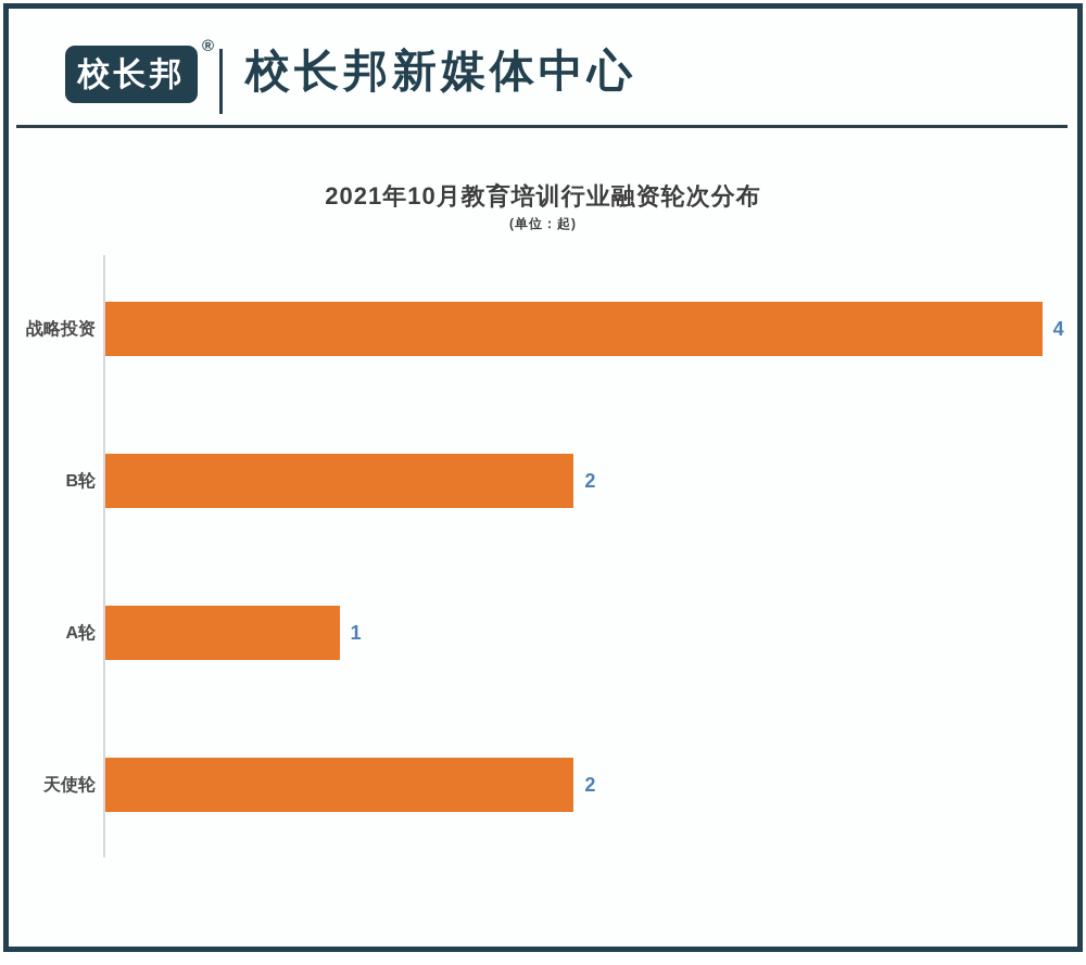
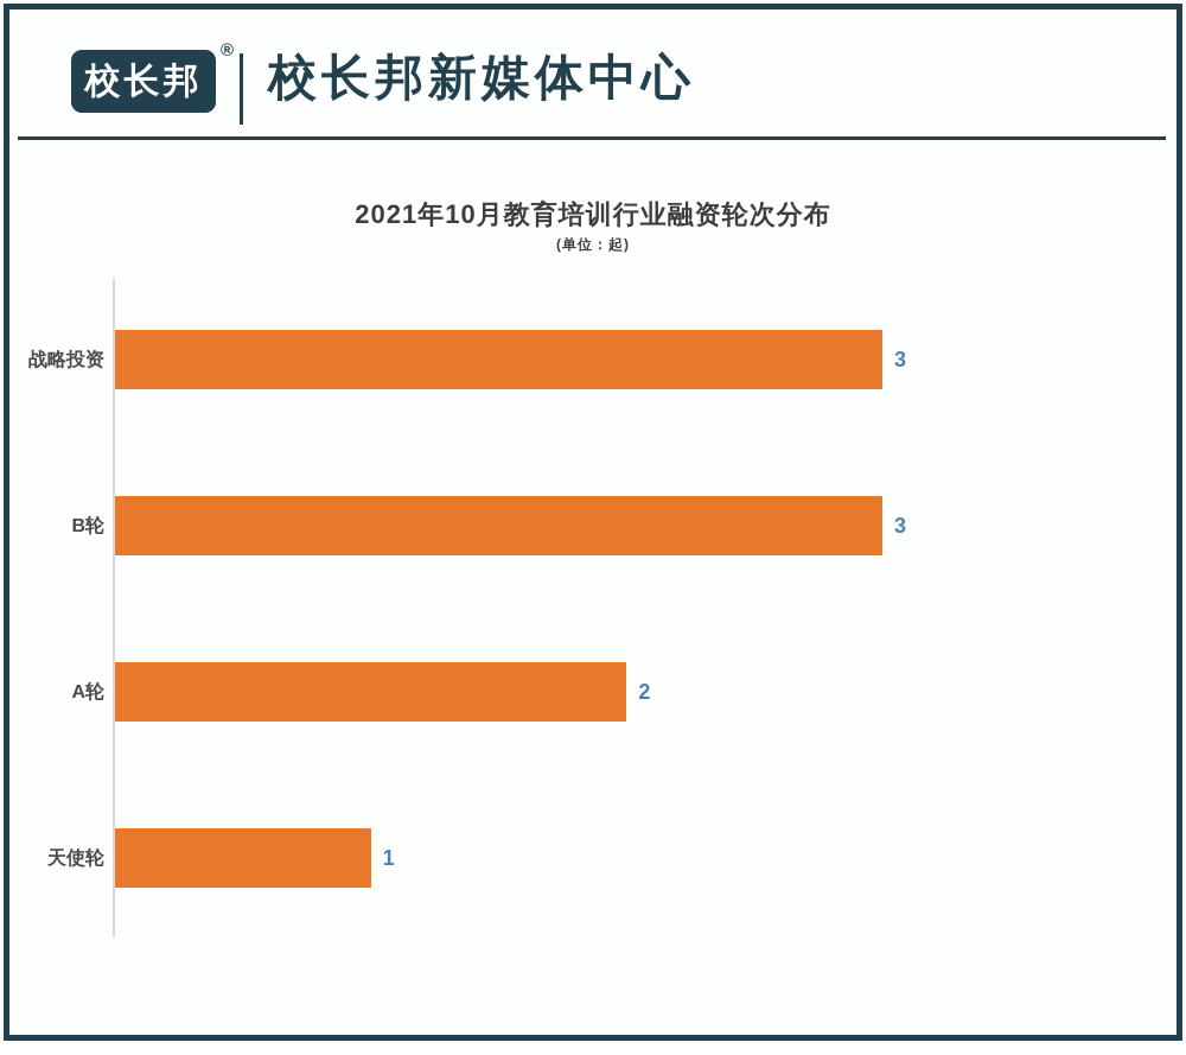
战略投资: 4 -> 3
B轮: 2 -> 3
A轮: 1 -> 2
天使轮: 2 -> 1
